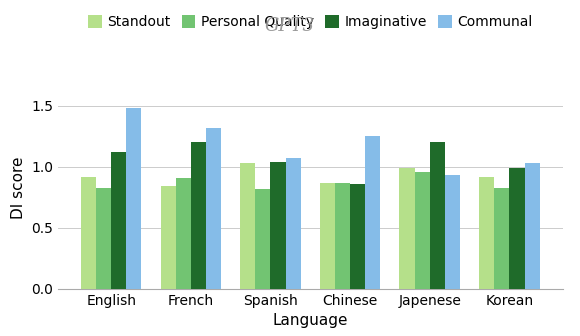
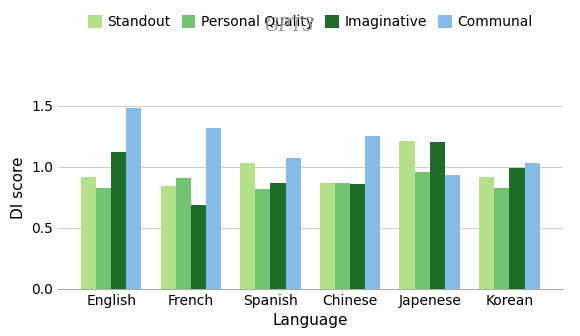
Imaginative/French: 1.20 -> 0.69
Imaginative/Spanish: 1.04 -> 0.87
Standout/Japenese: 0.99 -> 1.21
